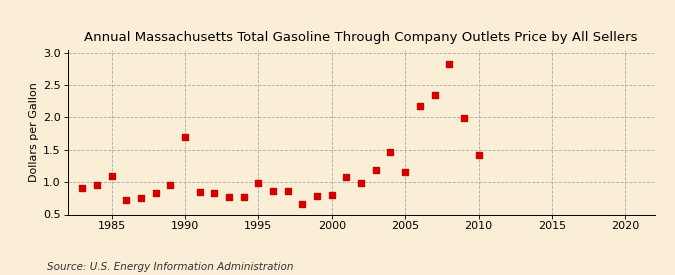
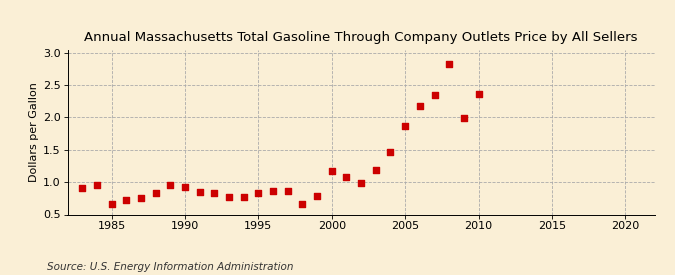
1985: 1.10 -> 0.66
1990: 1.70 -> 0.93
1995: 0.98 -> 0.84
2000: 0.80 -> 1.17
2005: 1.16 -> 1.86
2010: 1.42 -> 2.36
